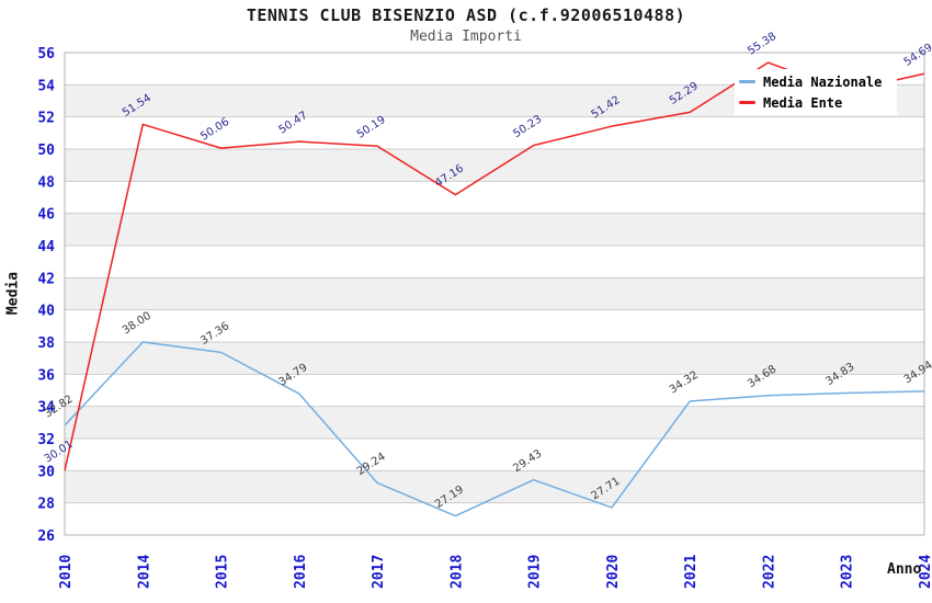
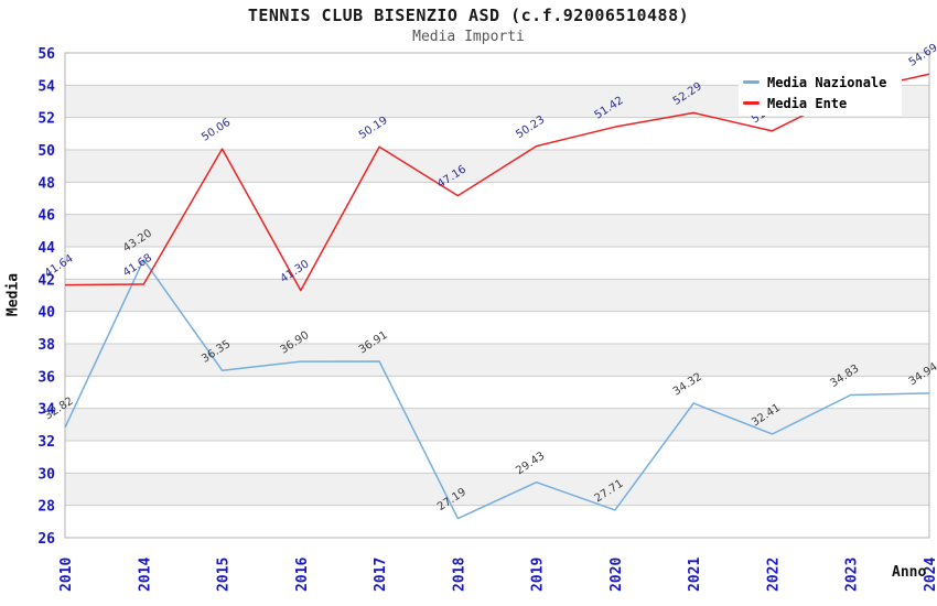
Media Ente/2010: 30.01 -> 41.64
Media Nazionale/2014: 38.00 -> 43.20
Media Ente/2014: 51.54 -> 41.68
Media Nazionale/2015: 37.36 -> 36.35
Media Nazionale/2016: 34.79 -> 36.90
Media Ente/2016: 50.47 -> 41.30
Media Nazionale/2017: 29.24 -> 36.91
Media Nazionale/2022: 34.68 -> 32.41
Media Ente/2022: 55.38 -> 51.17
